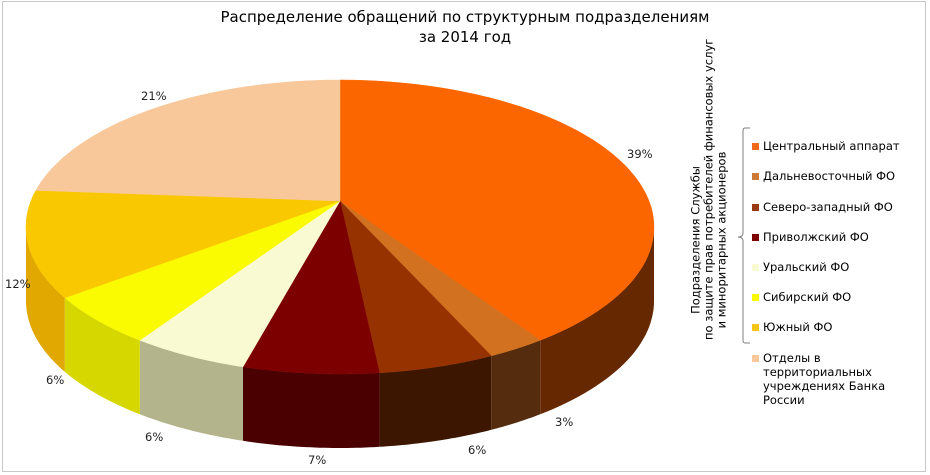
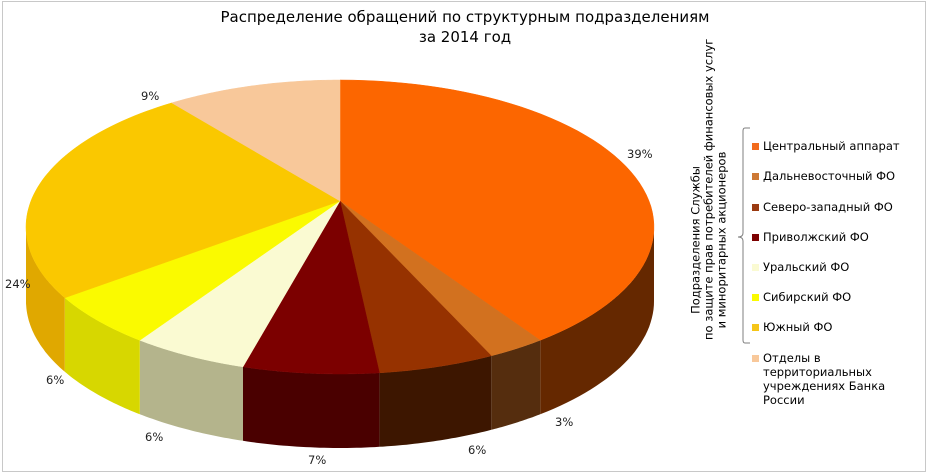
Южный ФО: 12% -> 24%
Отделы в территориальных учреждениях Банка России: 21% -> 9%
